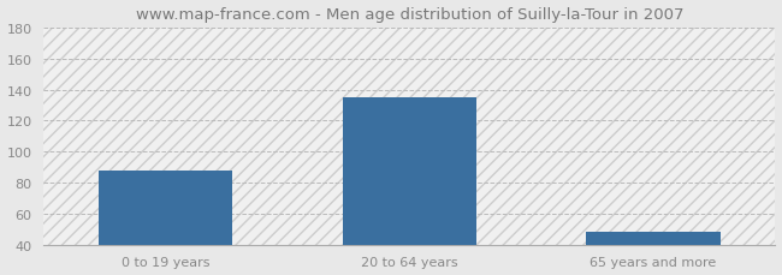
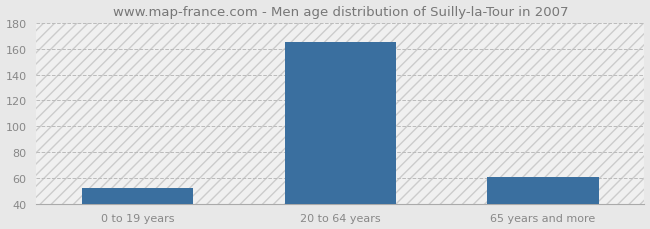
0 to 19 years: 88 -> 52
20 to 64 years: 135 -> 165
65 years and more: 48 -> 61
